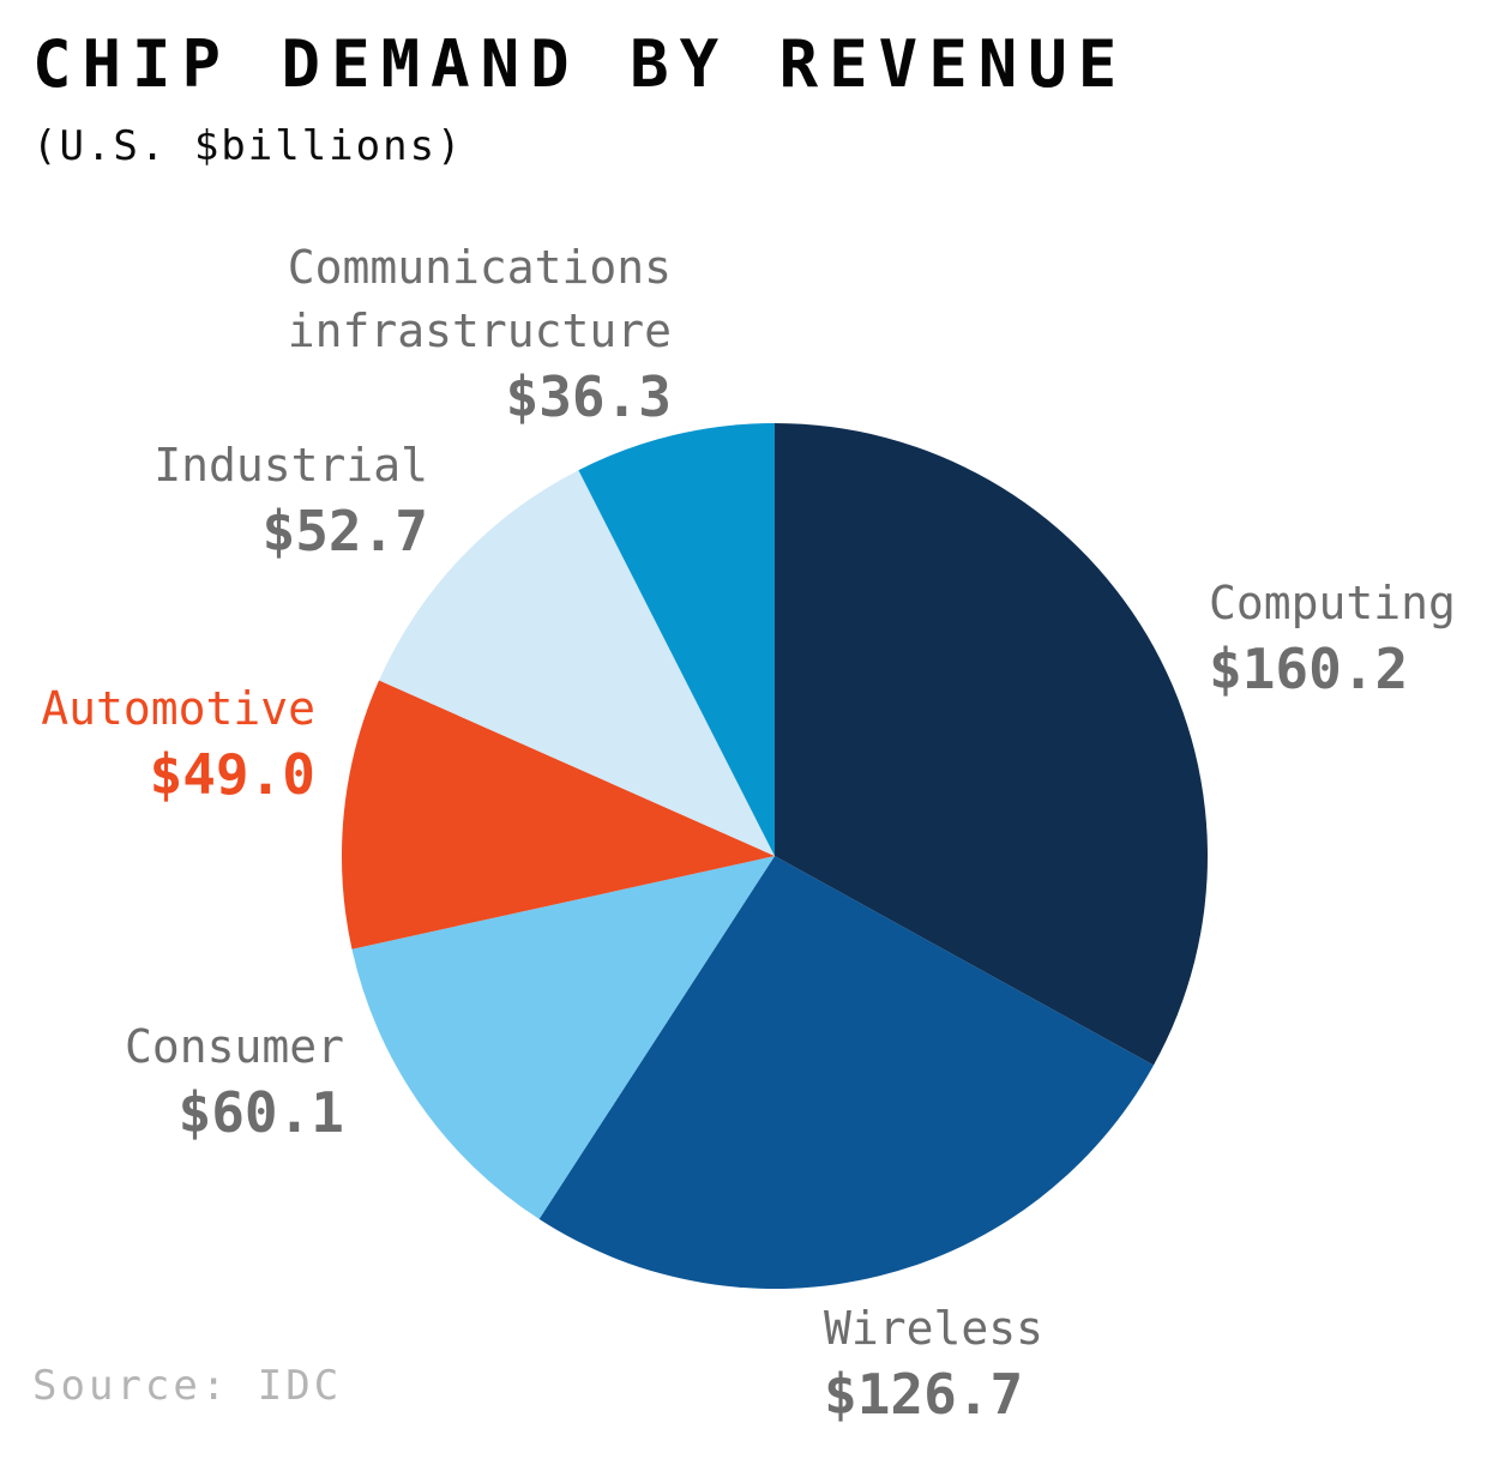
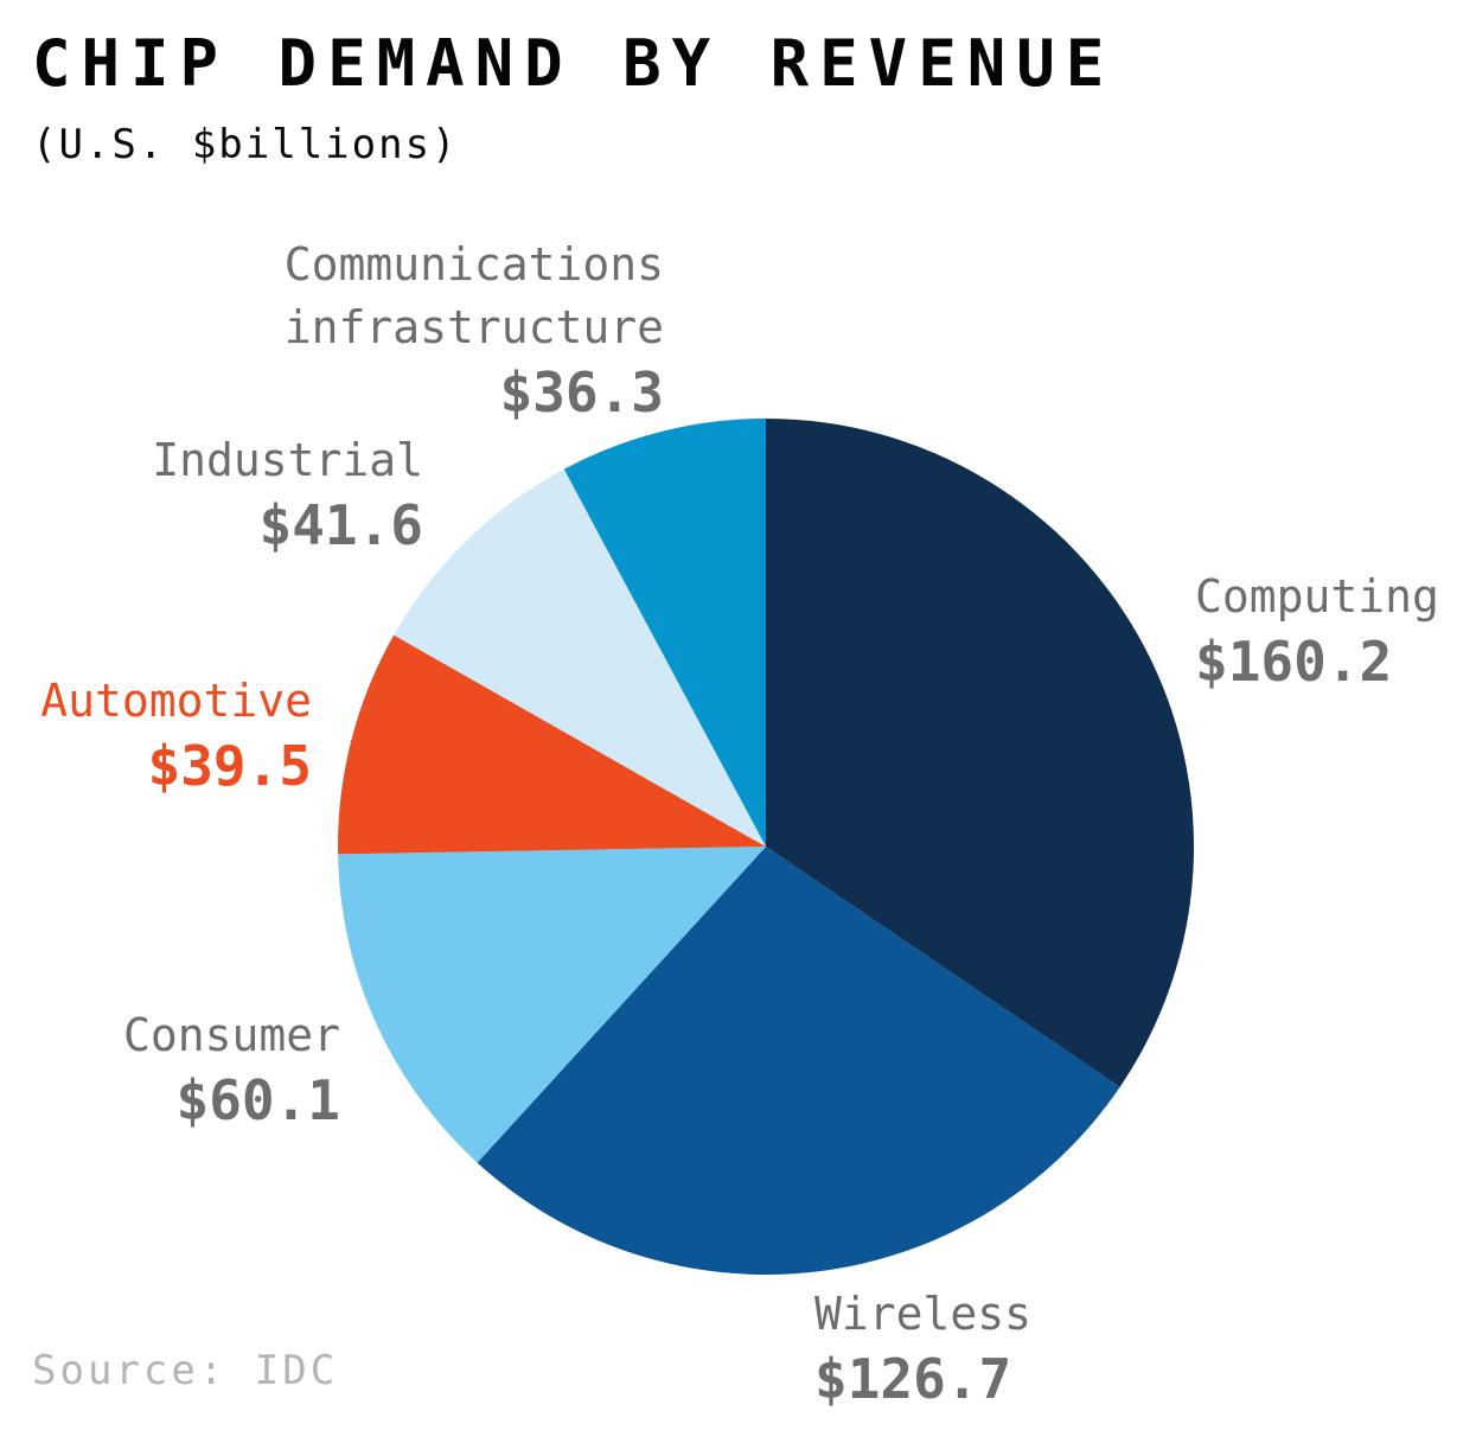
Automotive: $49.0 -> $39.5
Industrial: $52.7 -> $41.6
